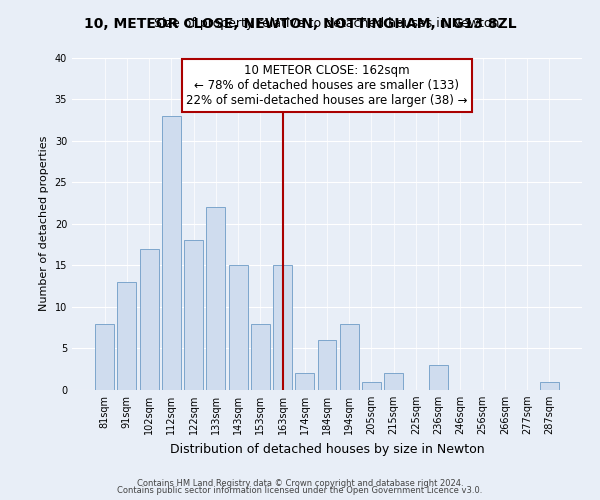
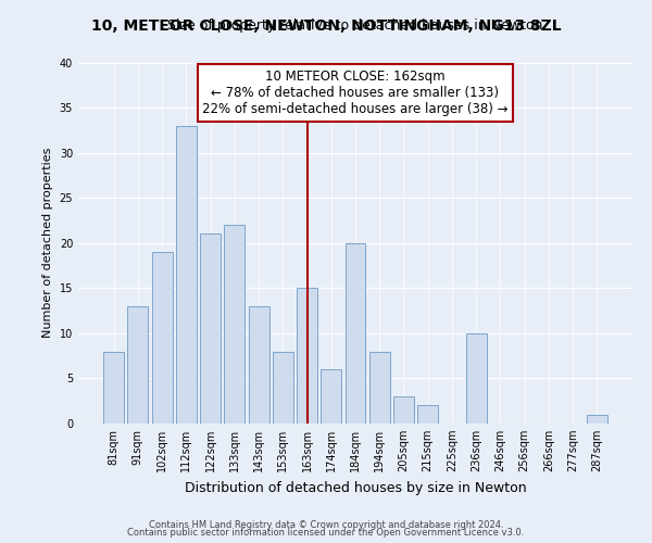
102sqm: 17 -> 19
122sqm: 18 -> 21
143sqm: 15 -> 13
174sqm: 2 -> 6
184sqm: 6 -> 20
205sqm: 1 -> 3
236sqm: 3 -> 10
